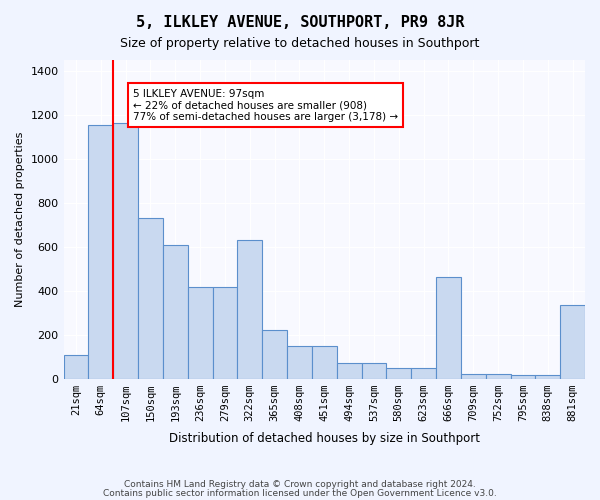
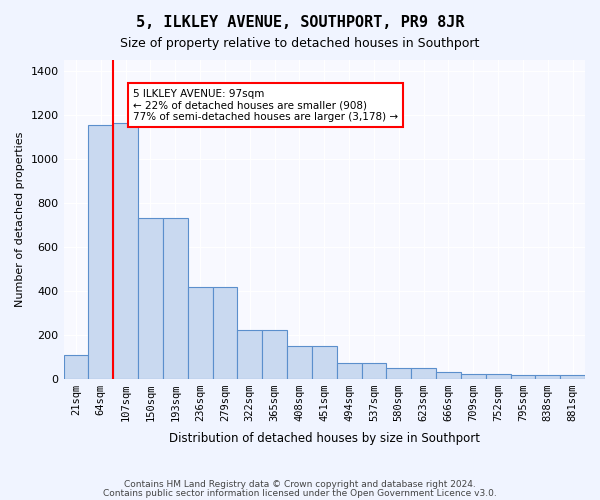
193sqm: 610 -> 730
322sqm: 630 -> 220
666sqm: 460 -> 30
881sqm: 335 -> 15
